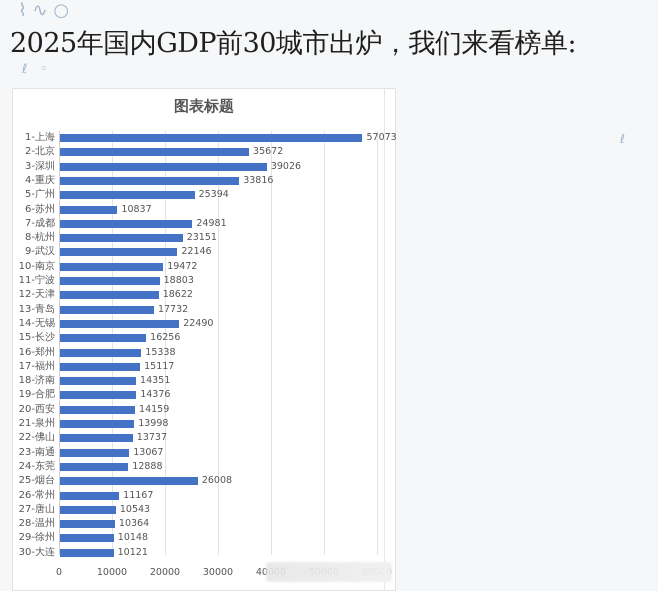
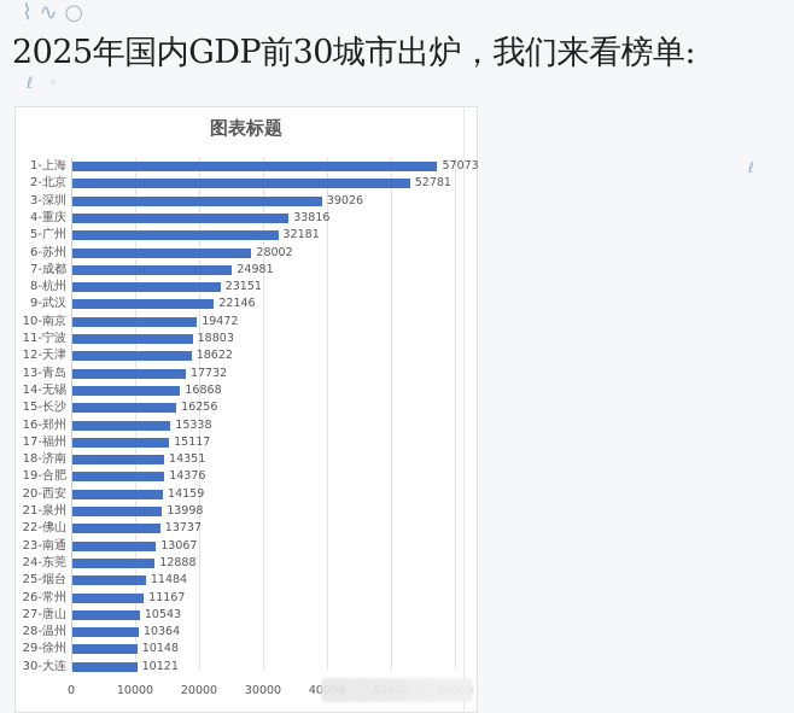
2-北京: 35672 -> 52781
5-广州: 25394 -> 32181
6-苏州: 10837 -> 28002
14-无锡: 22490 -> 16868
25-烟台: 26008 -> 11484
